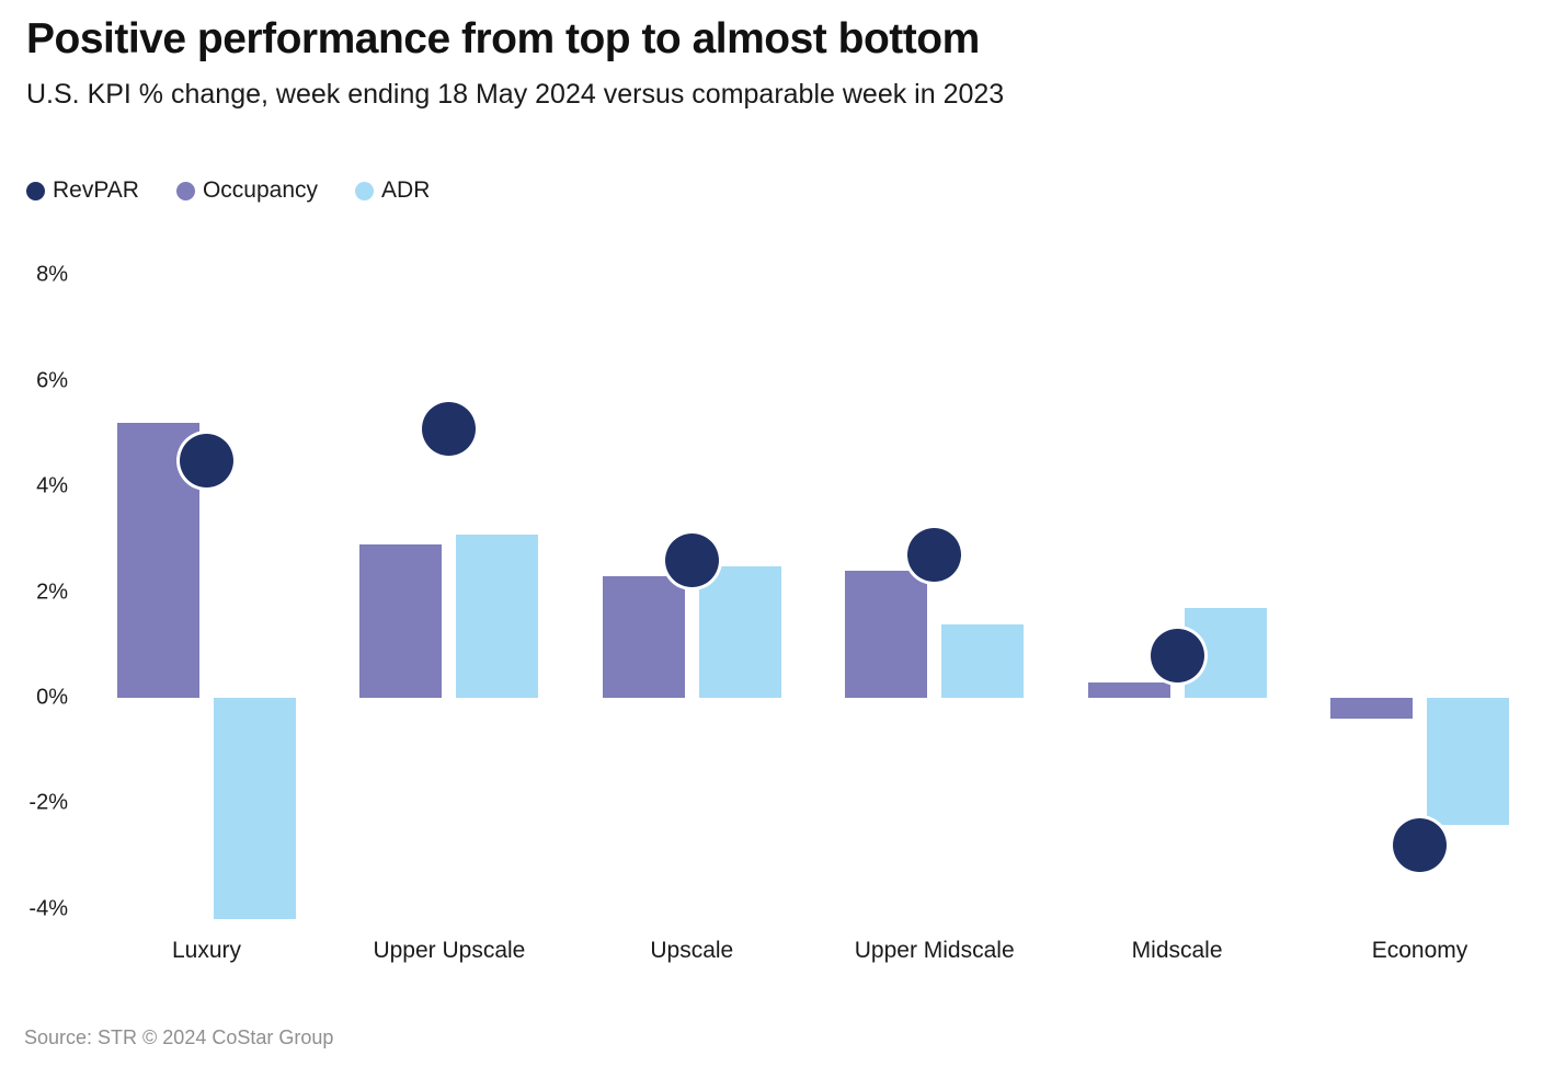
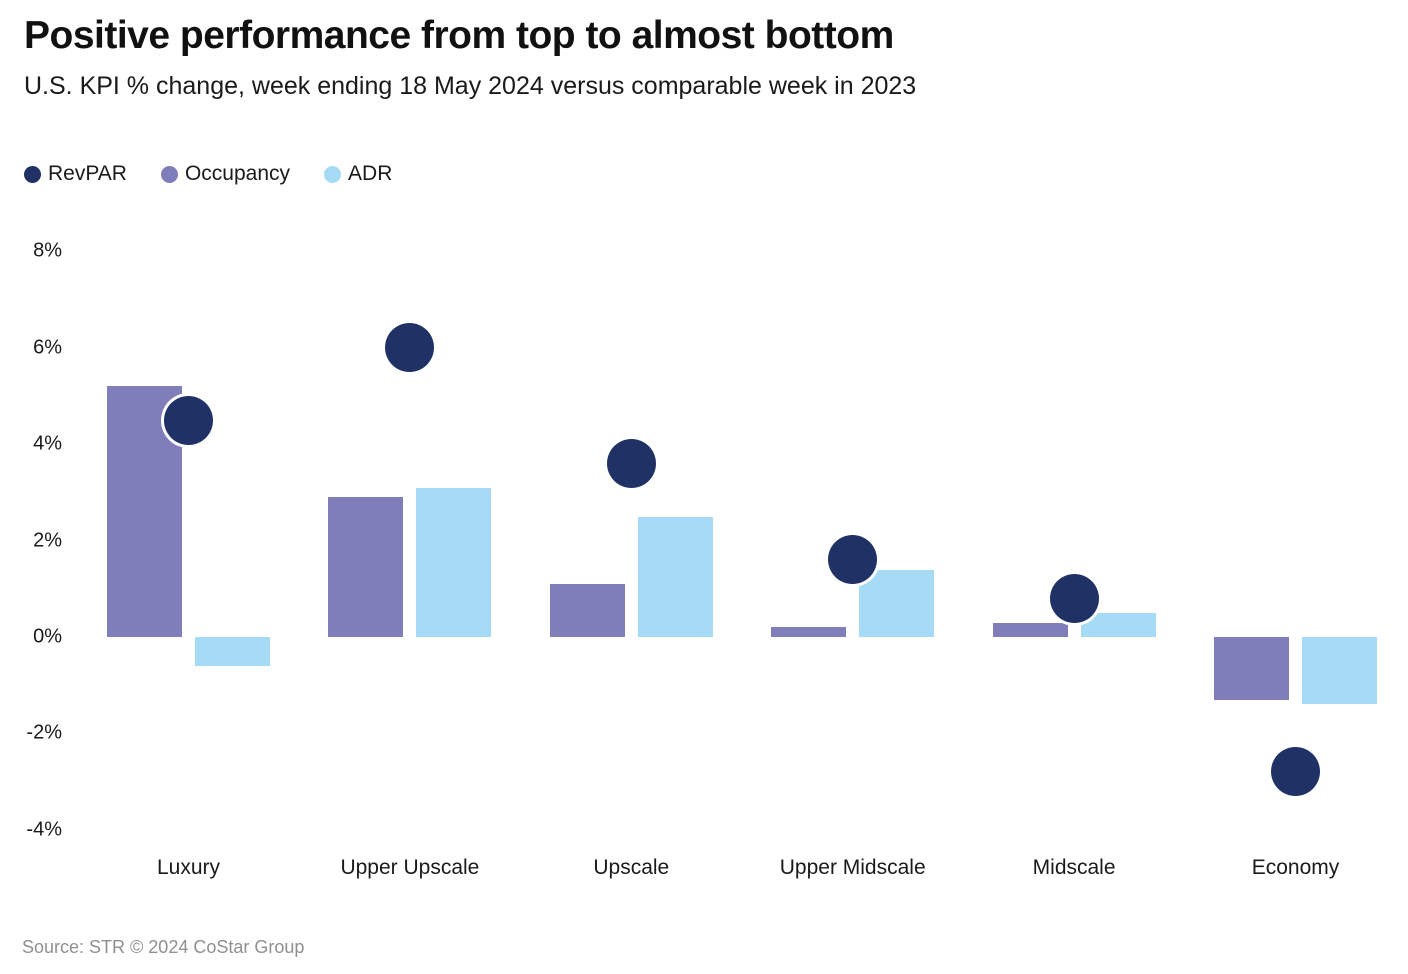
ADR/Luxury: -4.2% -> -0.6%
RevPAR/Upper Upscale: 5.1% -> 6.0%
RevPAR/Upscale: 2.6% -> 3.6%
Occupancy/Upscale: 2.3% -> 1.1%
RevPAR/Upper Midscale: 2.7% -> 1.6%
Occupancy/Upper Midscale: 2.4% -> 0.2%
ADR/Midscale: 1.7% -> 0.5%
Occupancy/Economy: -0.4% -> -1.3%
ADR/Economy: -2.4% -> -1.4%
